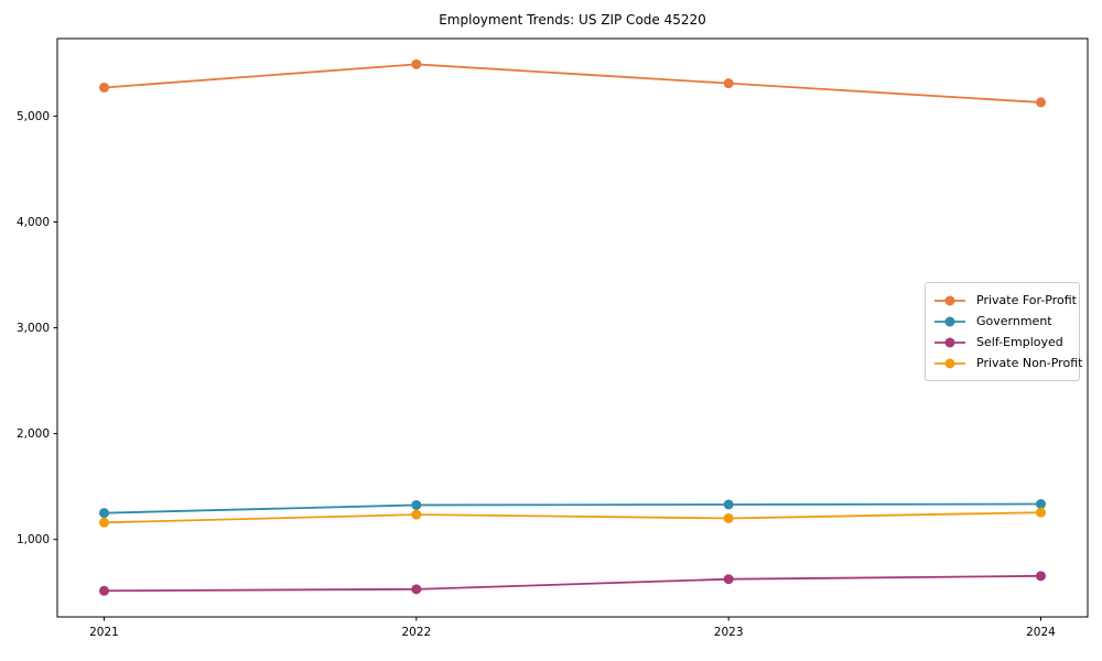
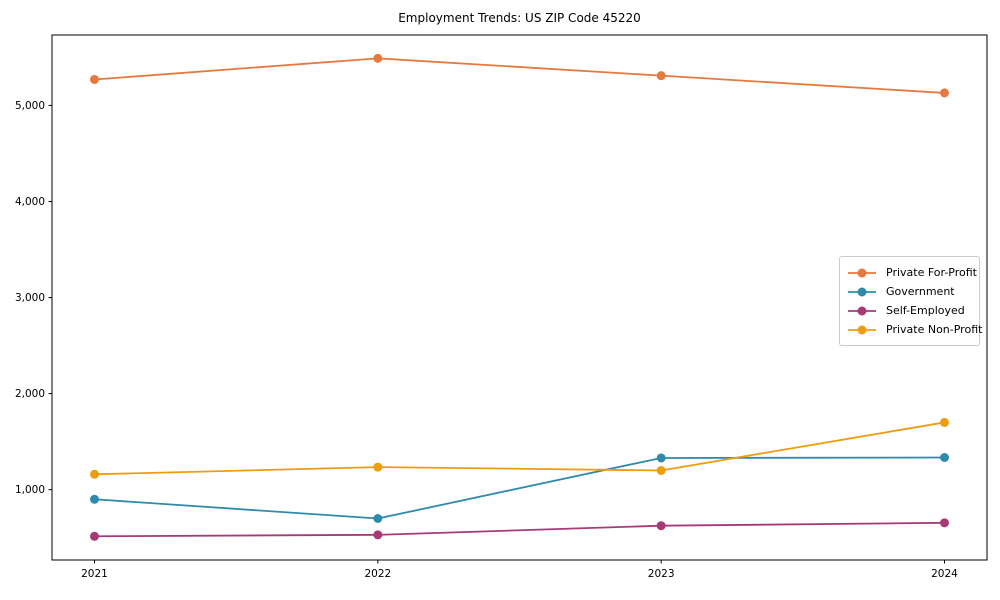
Government/2021: 1200 -> 900
Government/2022: 1300 -> 700
Private Non-Profit/2024: 1300 -> 1700
